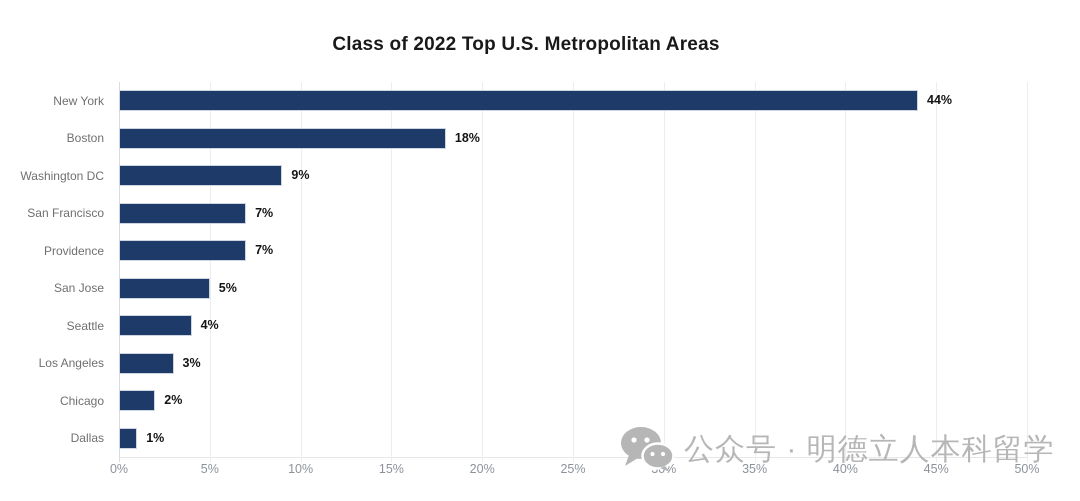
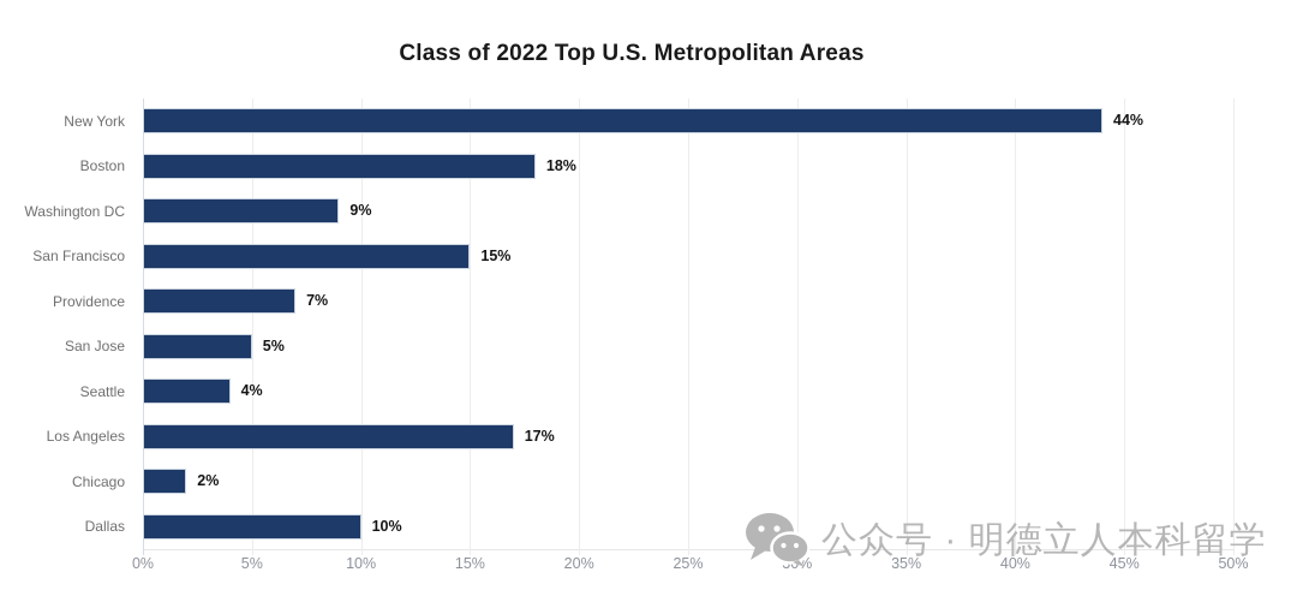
San Francisco: 7% -> 15%
Los Angeles: 3% -> 17%
Dallas: 1% -> 10%
